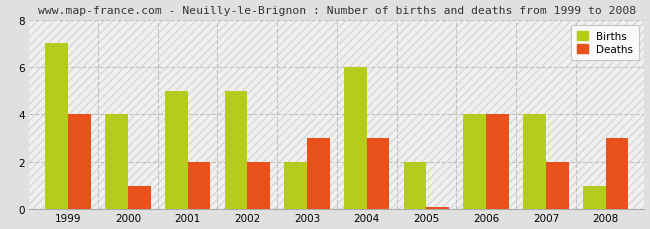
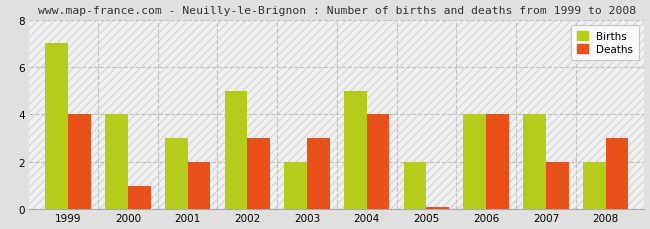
Births/2001: 5 -> 3
Deaths/2002: 2.00 -> 3.00
Births/2004: 6 -> 5
Deaths/2004: 3.00 -> 4.00
Births/2008: 1 -> 2
